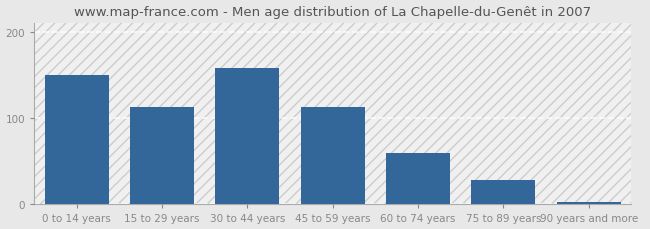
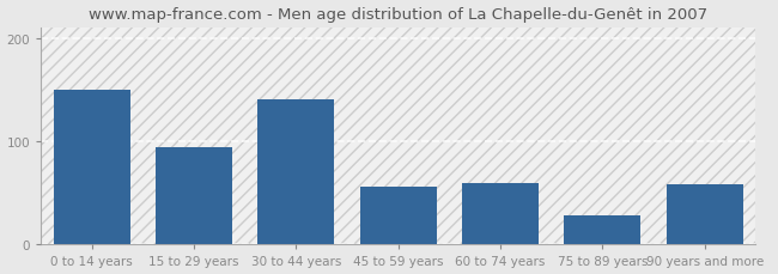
15 to 29 years: 113 -> 94
30 to 44 years: 158 -> 140
45 to 59 years: 113 -> 56
90 years and more: 3 -> 58
